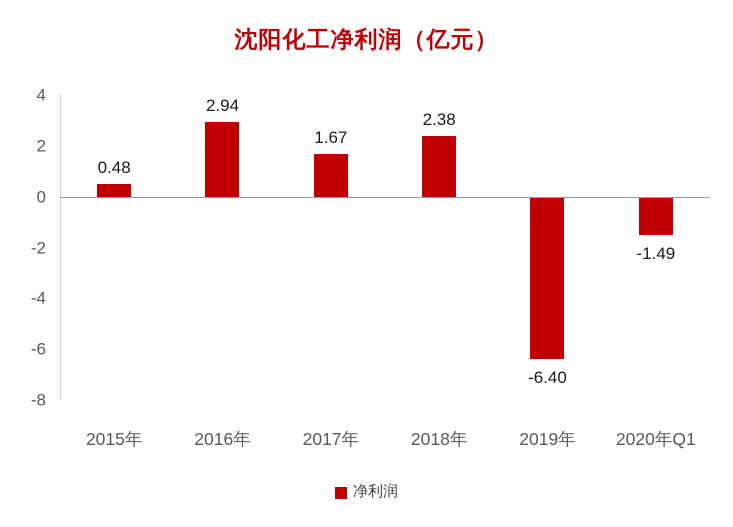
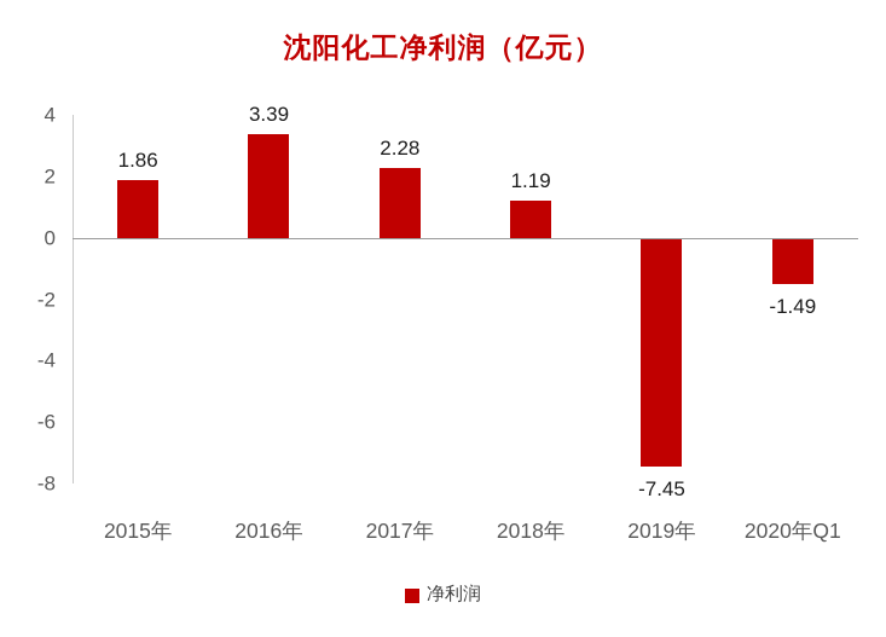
2015年: 0.48 -> 1.86
2016年: 2.94 -> 3.39
2017年: 1.67 -> 2.28
2018年: 2.38 -> 1.19
2019年: -6.40 -> -7.45
